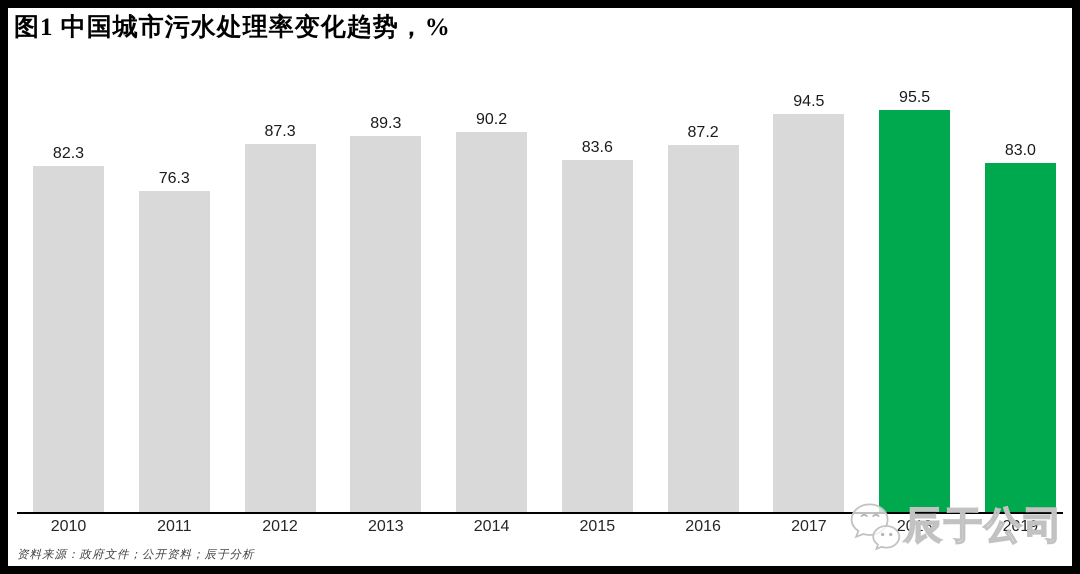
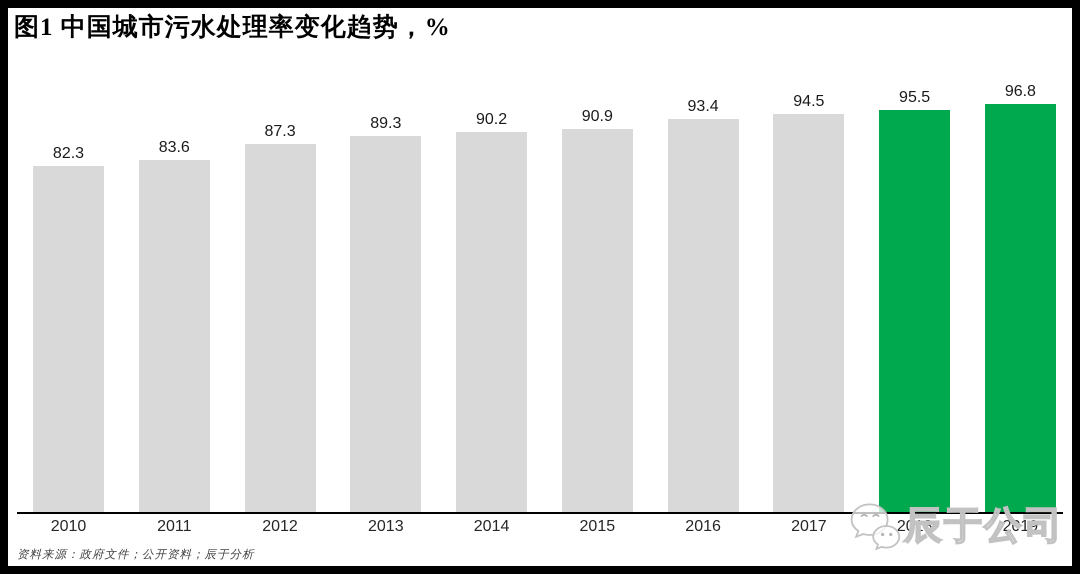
2011: 76.3 -> 83.6
2015: 83.6 -> 90.9
2016: 87.2 -> 93.4
2019: 83.0 -> 96.8
